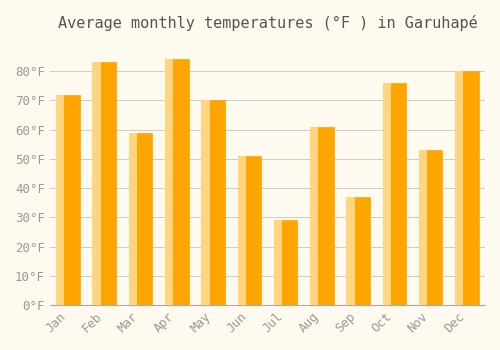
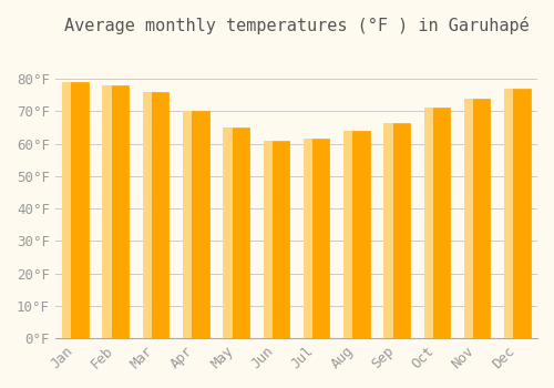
Jan: 72.0°F -> 79.0°F
Feb: 83.0°F -> 78.0°F
Mar: 59.0°F -> 76.0°F
Apr: 84.0°F -> 70.0°F
May: 70.0°F -> 65.0°F
Jun: 51.0°F -> 61.0°F
Jul: 29.0°F -> 61.5°F
Aug: 61.0°F -> 64.0°F
Sep: 37.0°F -> 66.5°F
Oct: 76.0°F -> 71.0°F
Nov: 53.0°F -> 74.0°F
Dec: 80.0°F -> 77.0°F
